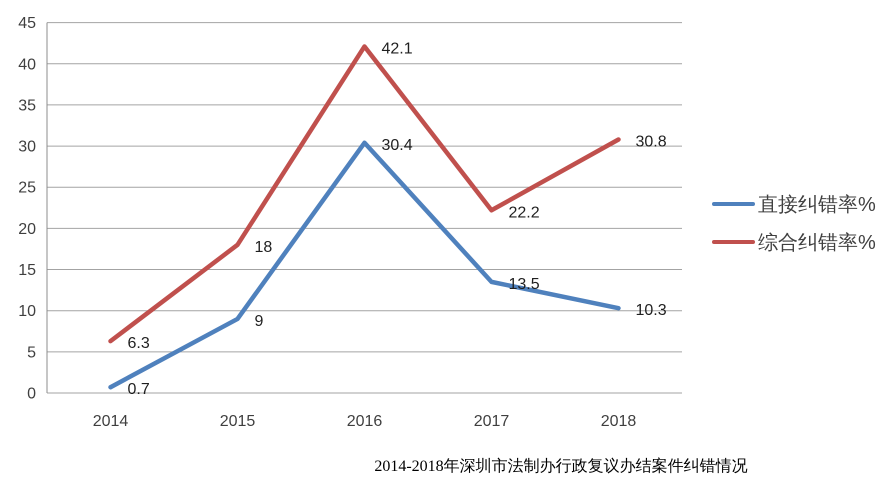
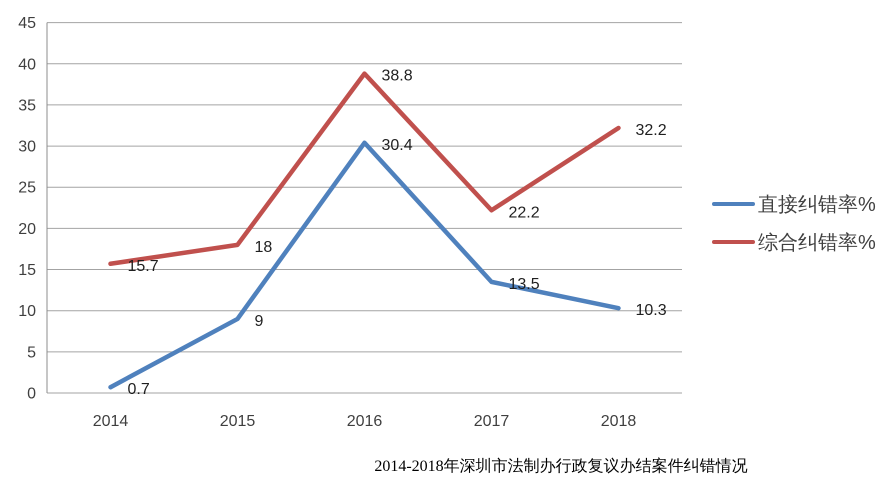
综合纠错率%/2014: 6.3 -> 15.7
综合纠错率%/2016: 42.1 -> 38.8
综合纠错率%/2018: 30.8 -> 32.2
